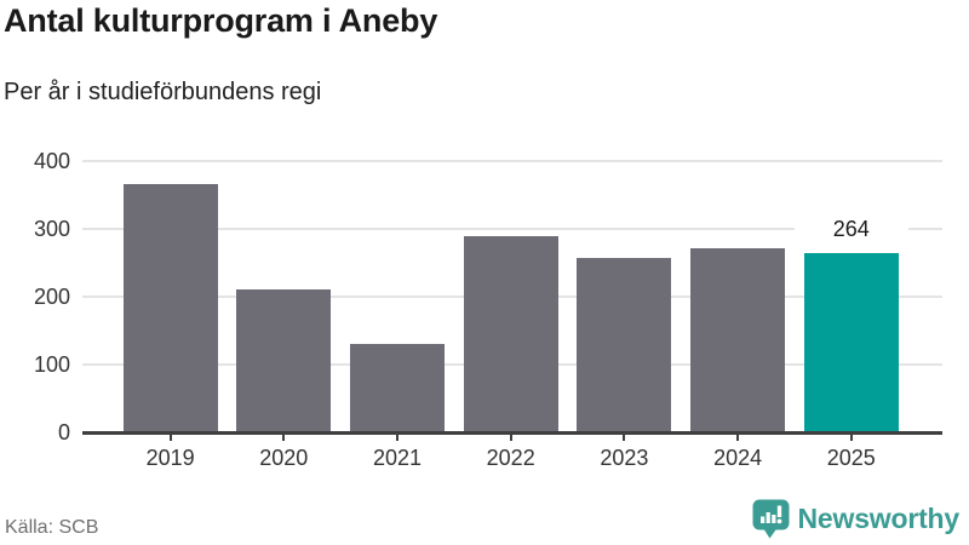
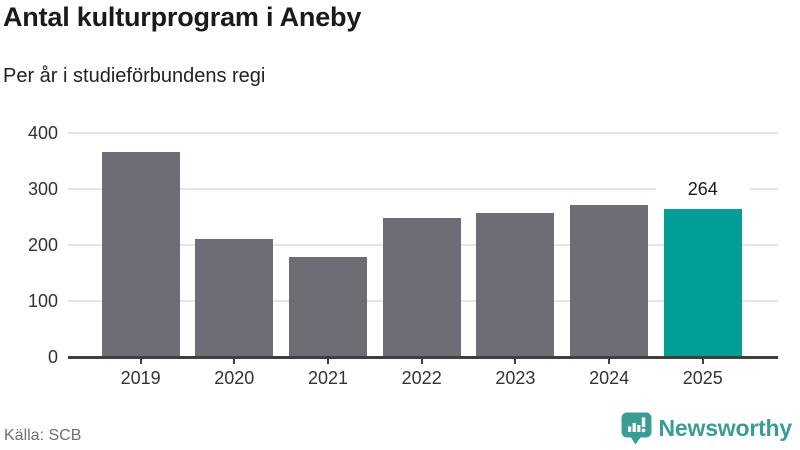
2021: 130 -> 180
2022: 290 -> 250
